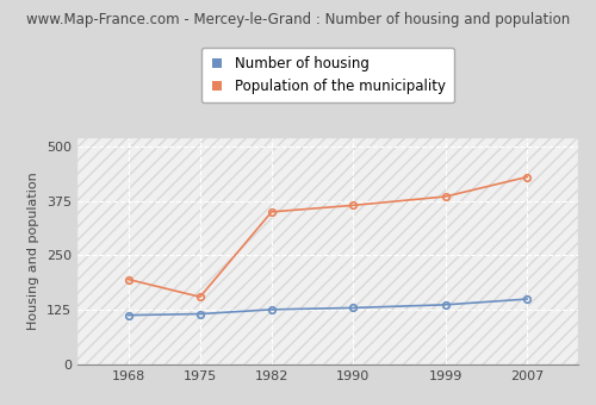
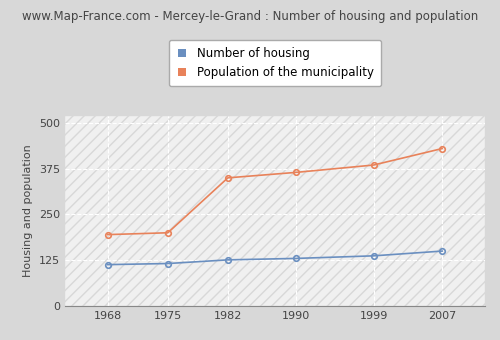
Population of the municipality/1975: 155 -> 200
